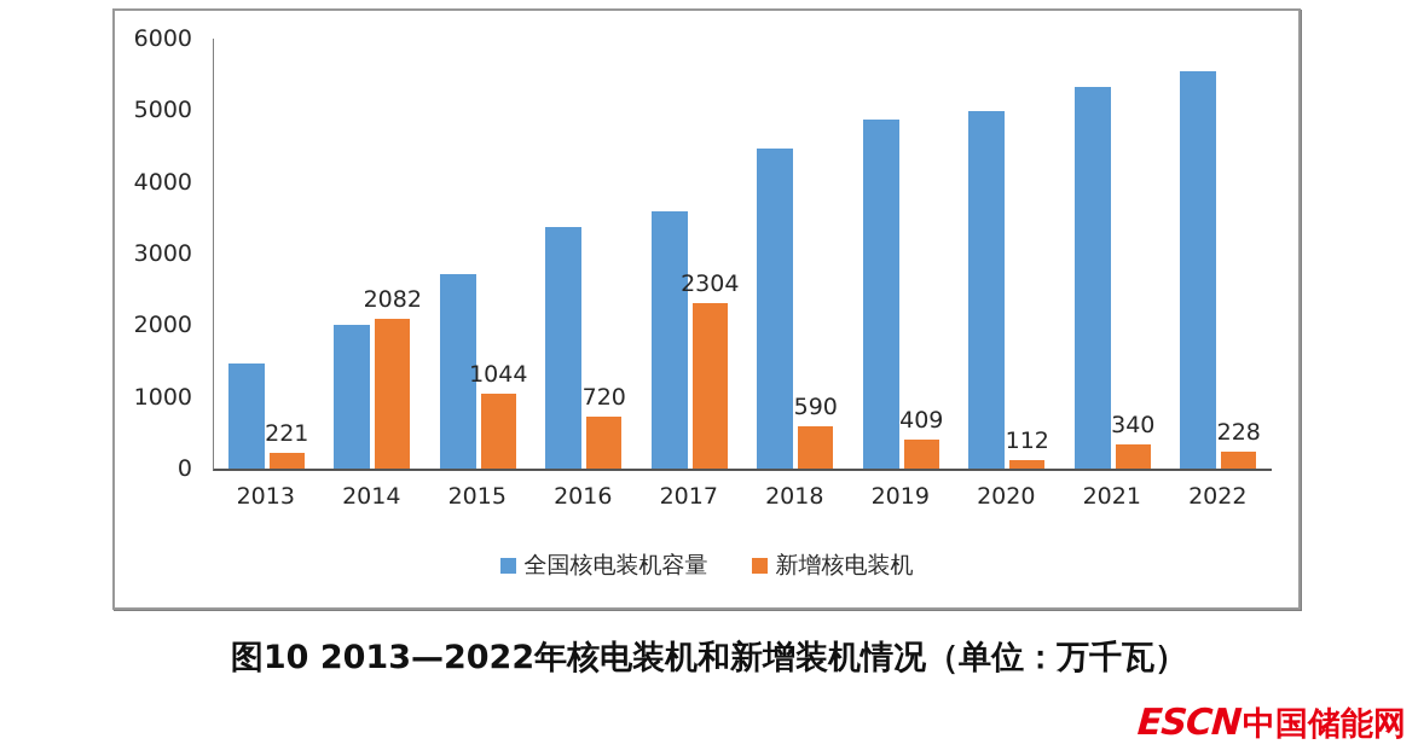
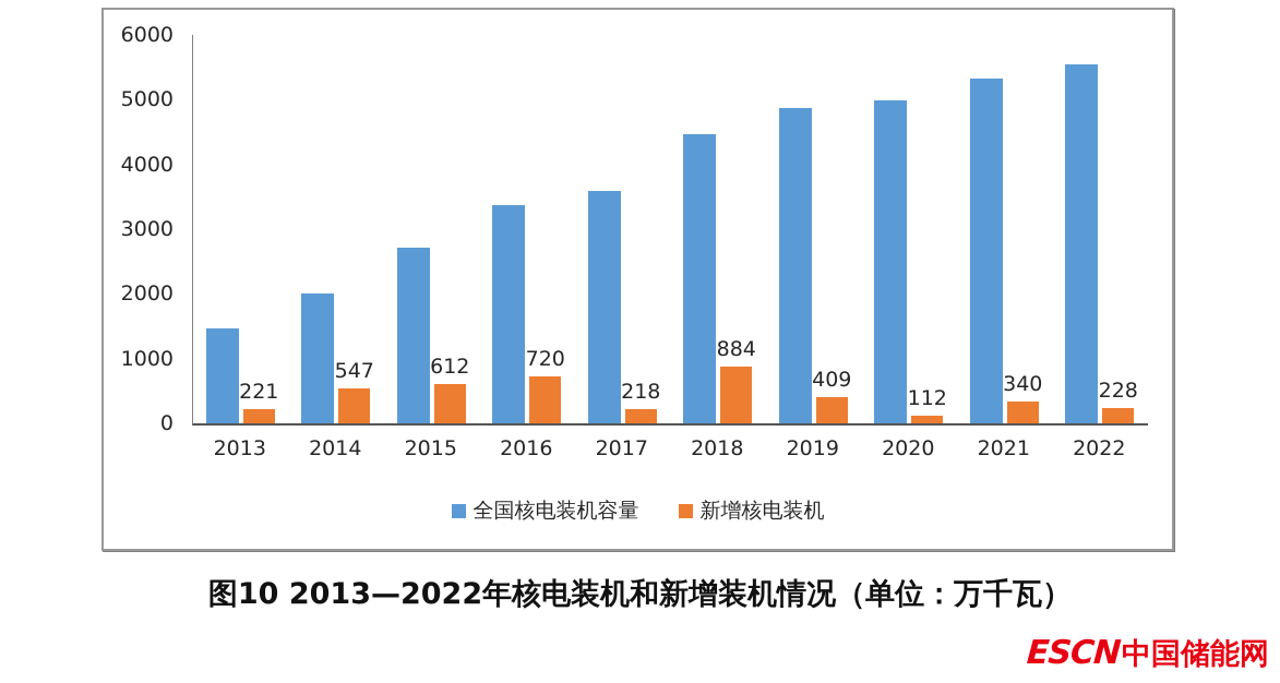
新增核电装机/2014: 2082 -> 547
新增核电装机/2015: 1044 -> 612
新增核电装机/2017: 2304 -> 218
新增核电装机/2018: 590 -> 884
